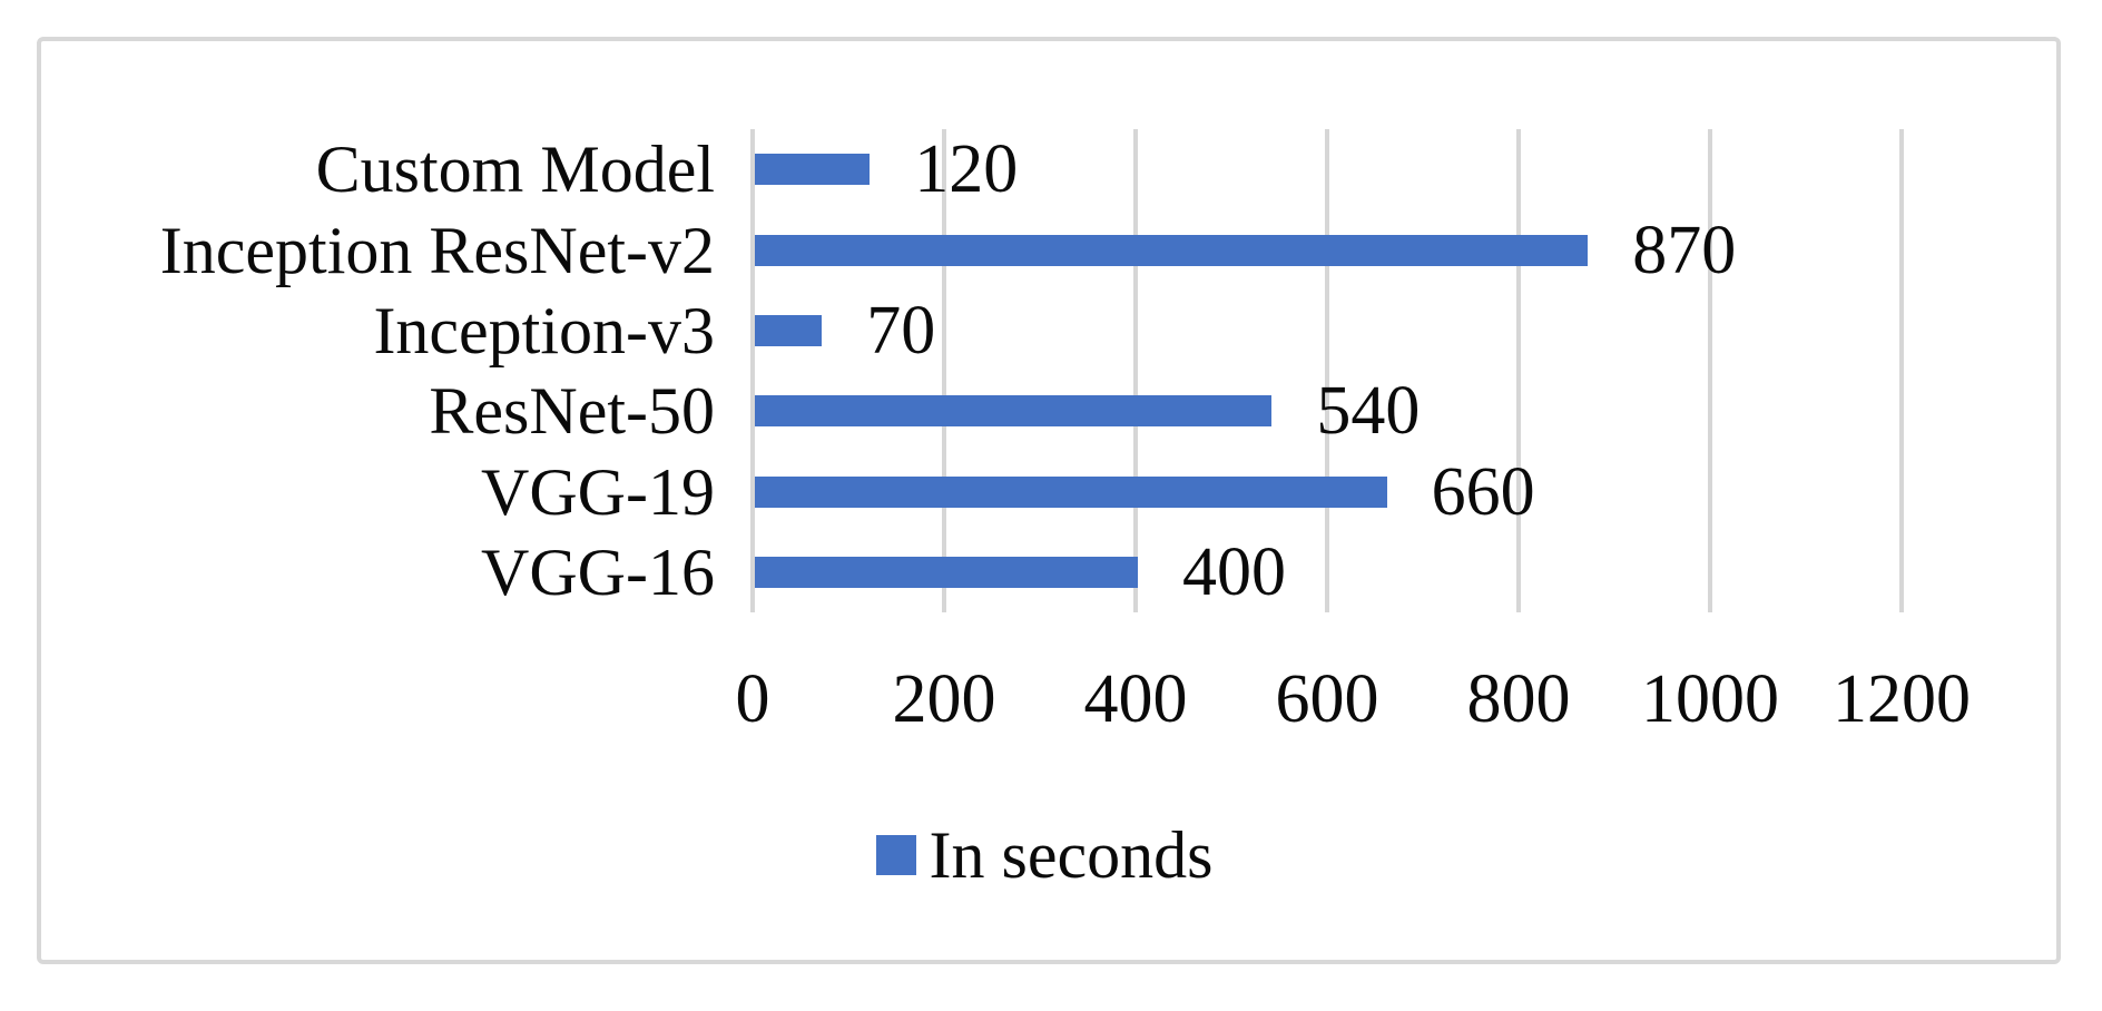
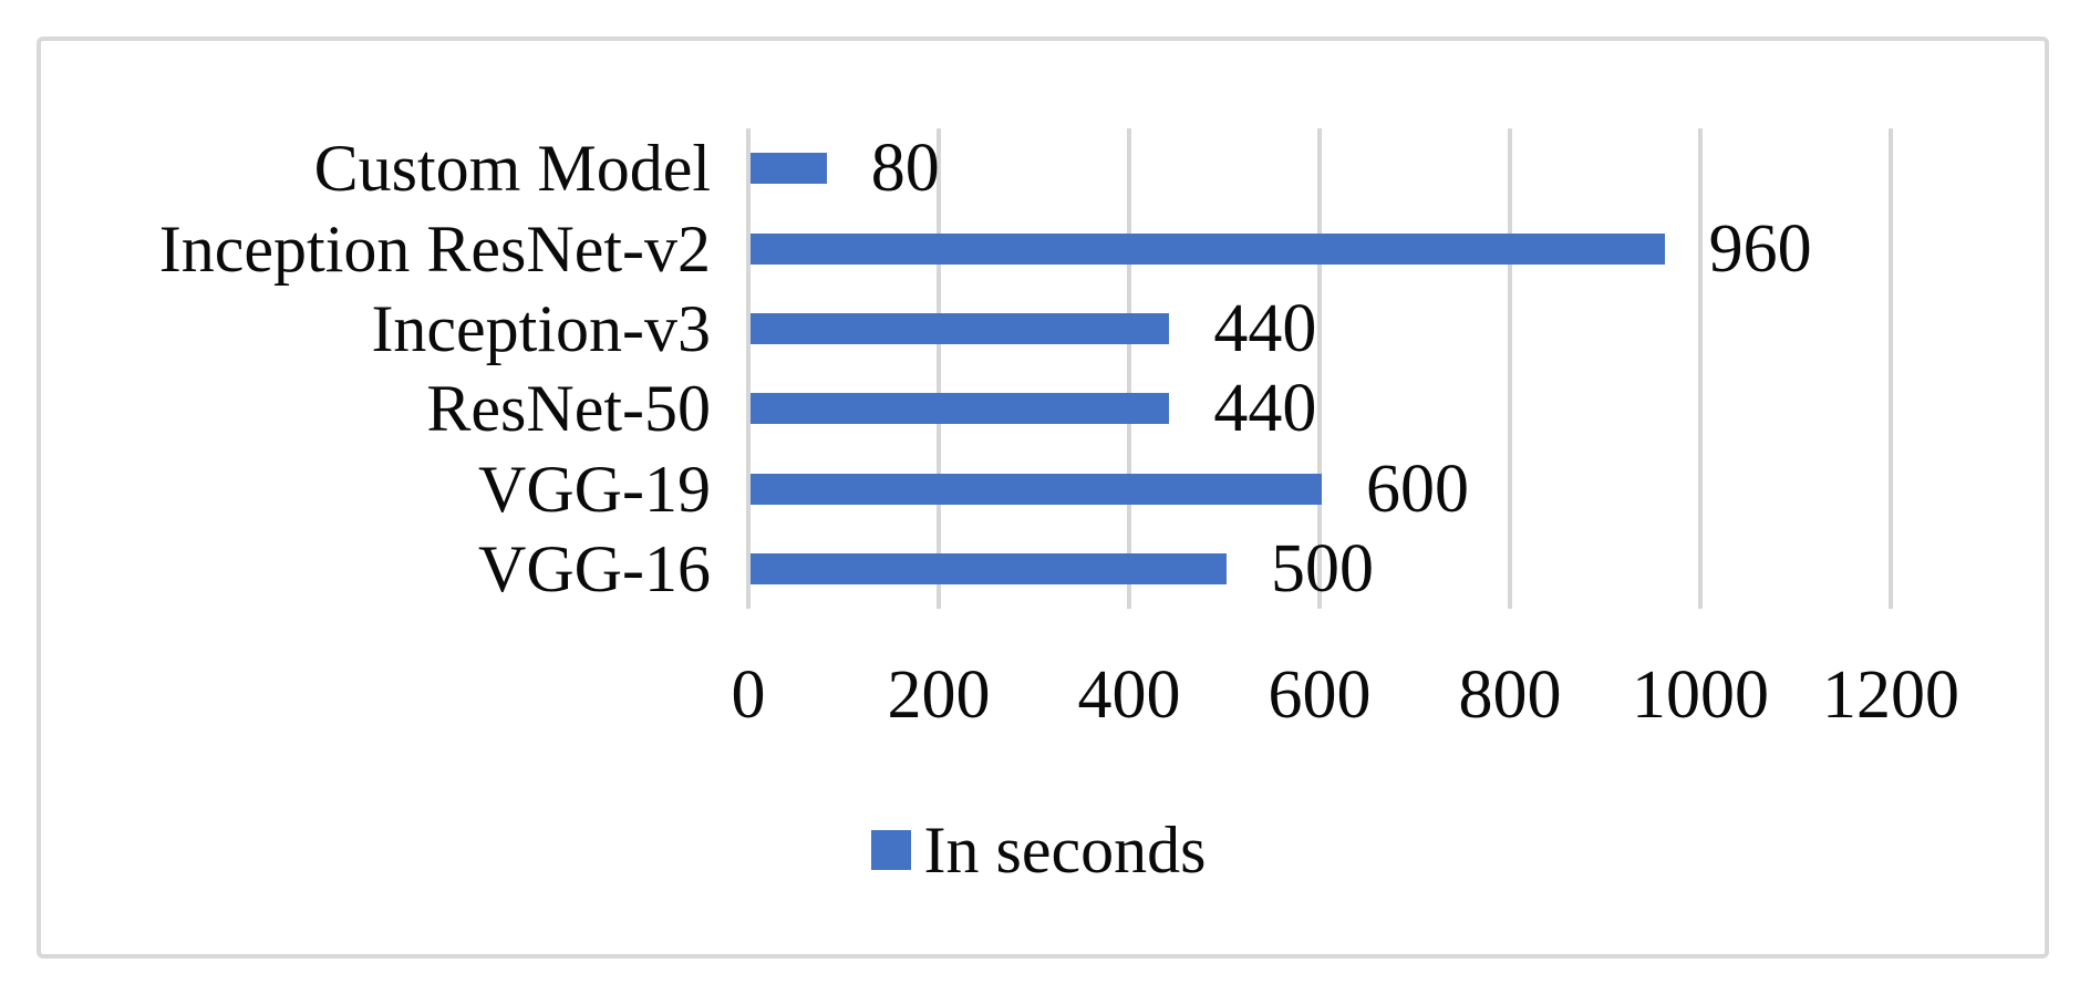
Custom Model: 120 -> 80
Inception ResNet-v2: 870 -> 960
Inception-v3: 70 -> 440
ResNet-50: 540 -> 440
VGG-19: 660 -> 600
VGG-16: 400 -> 500
